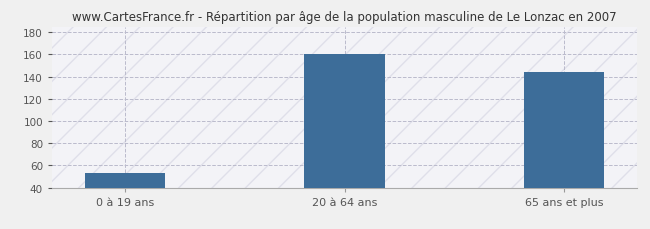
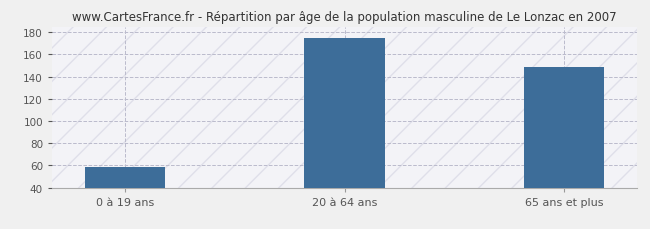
0 à 19 ans: 53 -> 59
20 à 64 ans: 160 -> 175
65 ans et plus: 144 -> 149
